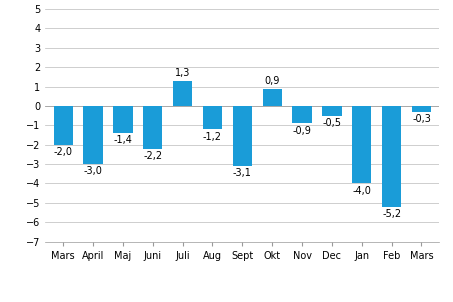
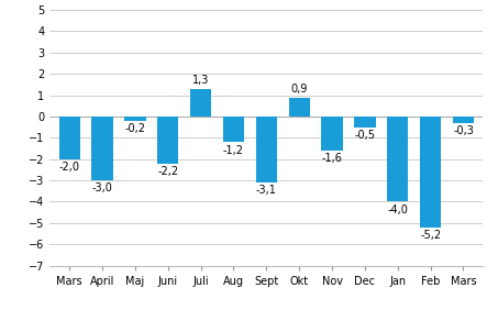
Maj: -1,4 -> -0,2
Nov: -0,9 -> -1,6
